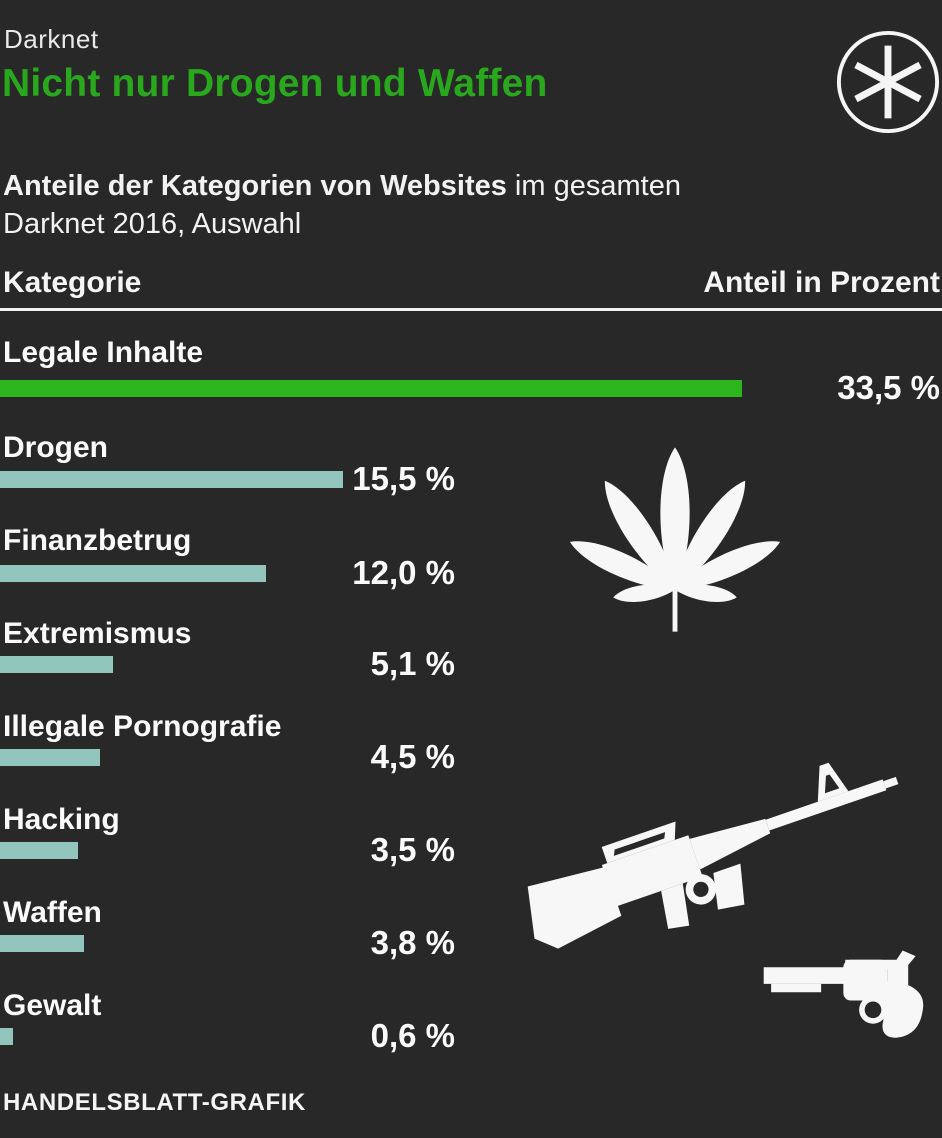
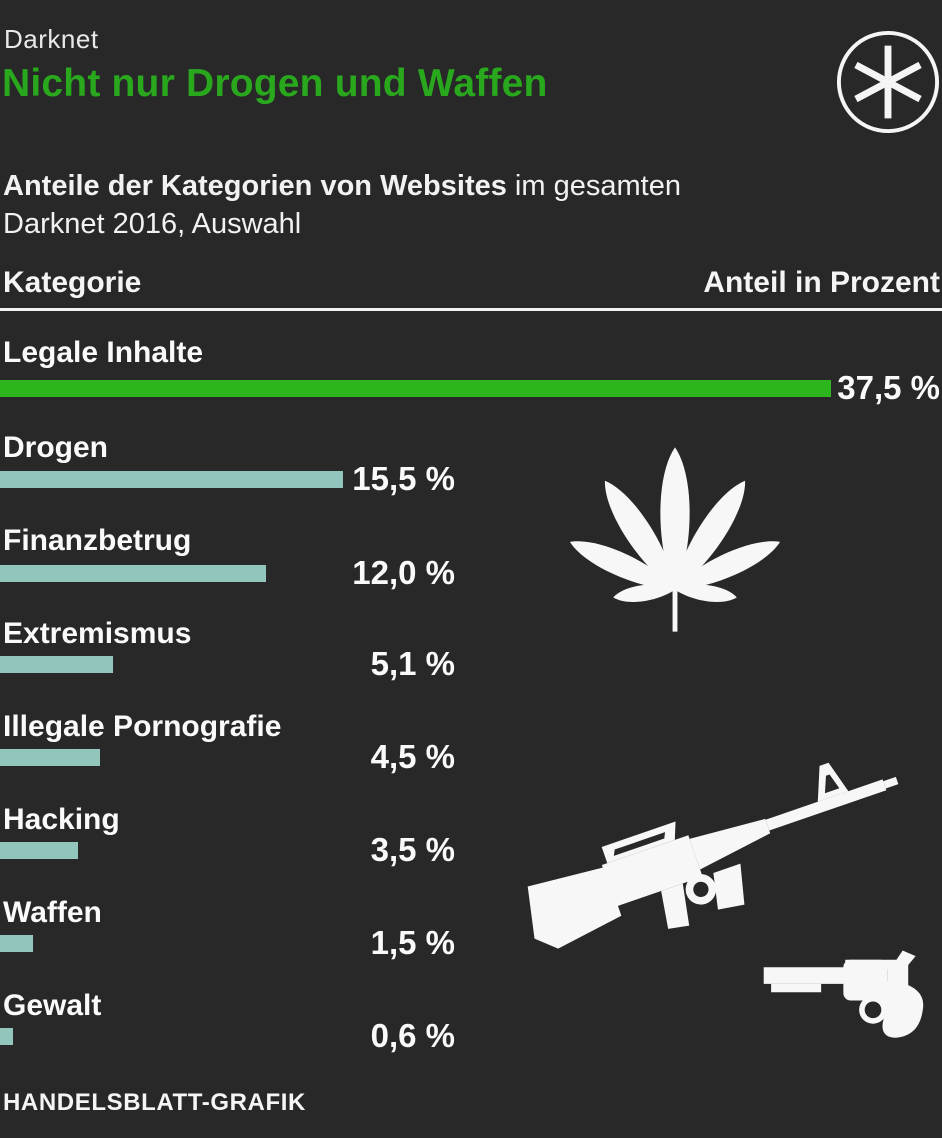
Legale Inhalte: 33,5 -> 37,5
Waffen: 3,8 -> 1,5
